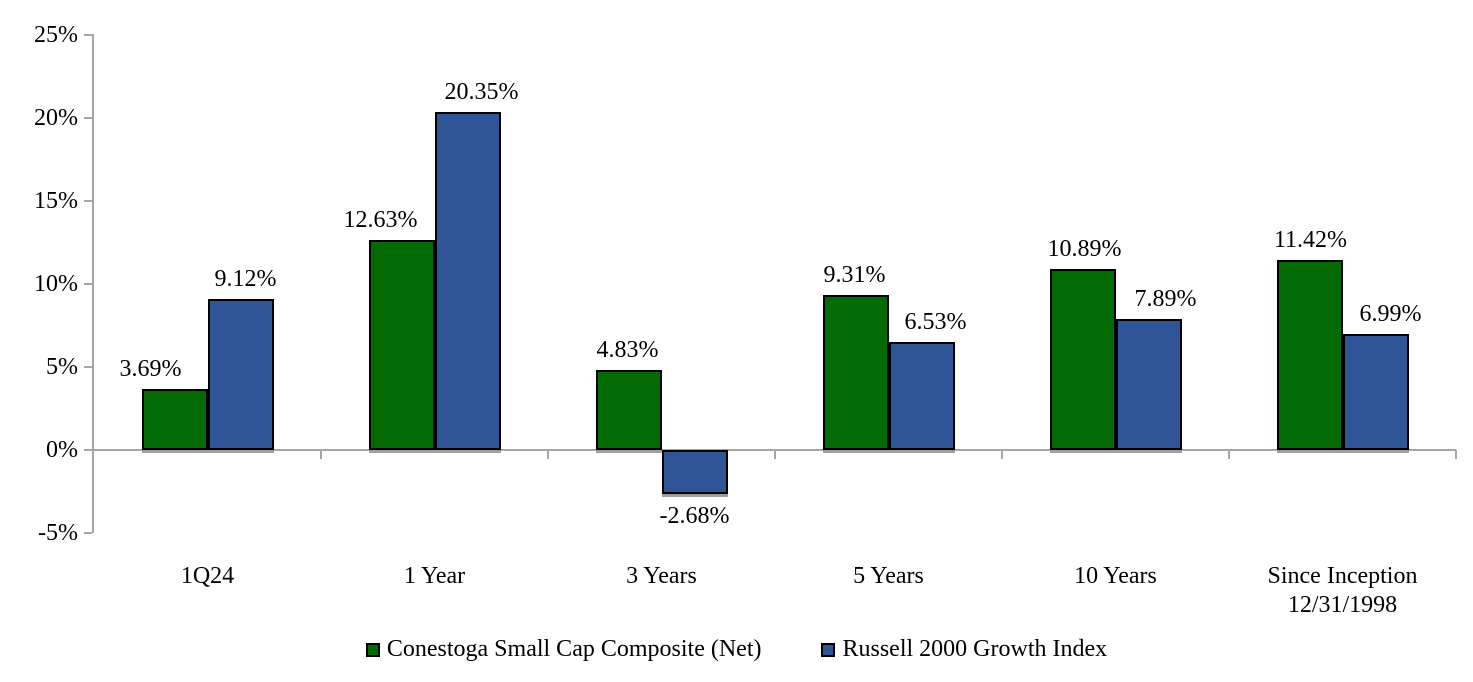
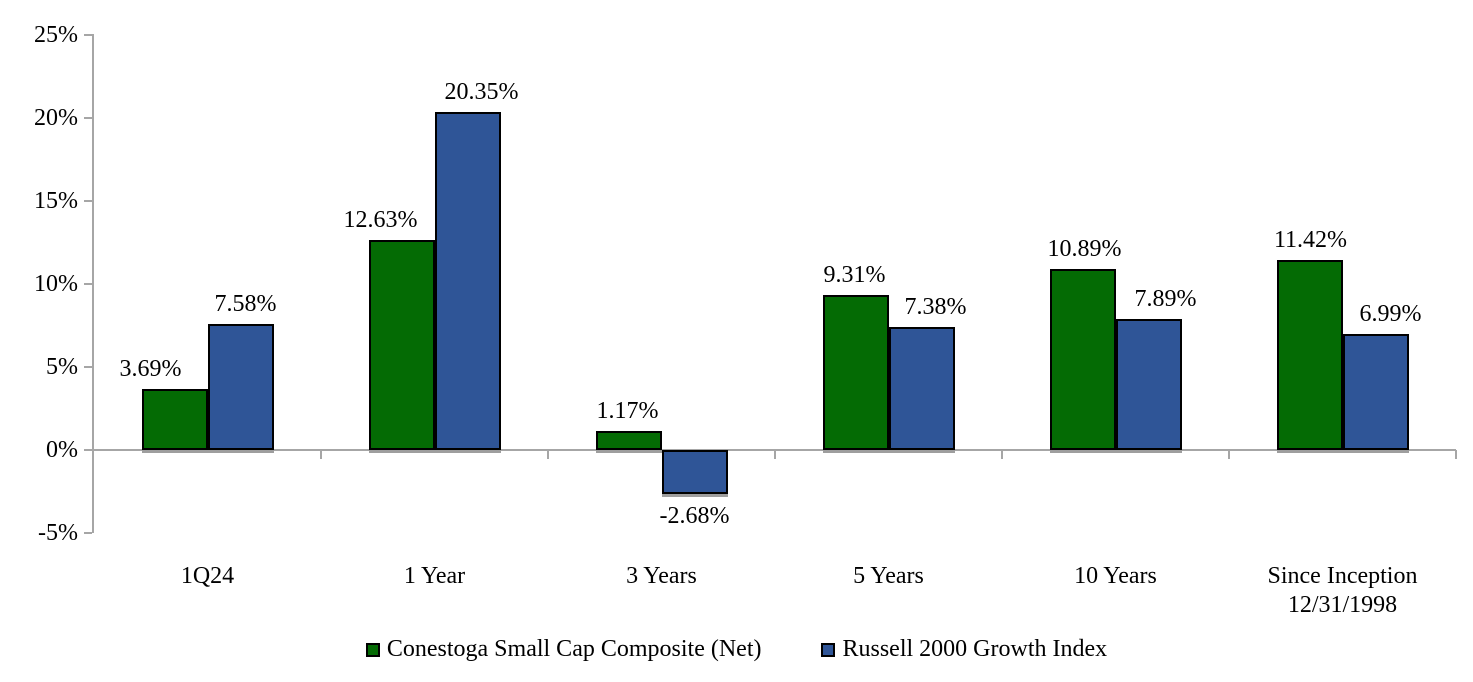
Russell 2000 Growth Index/1Q24: 9.12% -> 7.58%
Conestoga Small Cap Composite (Net)/3 Years: 4.83% -> 1.17%
Russell 2000 Growth Index/5 Years: 6.53% -> 7.38%
